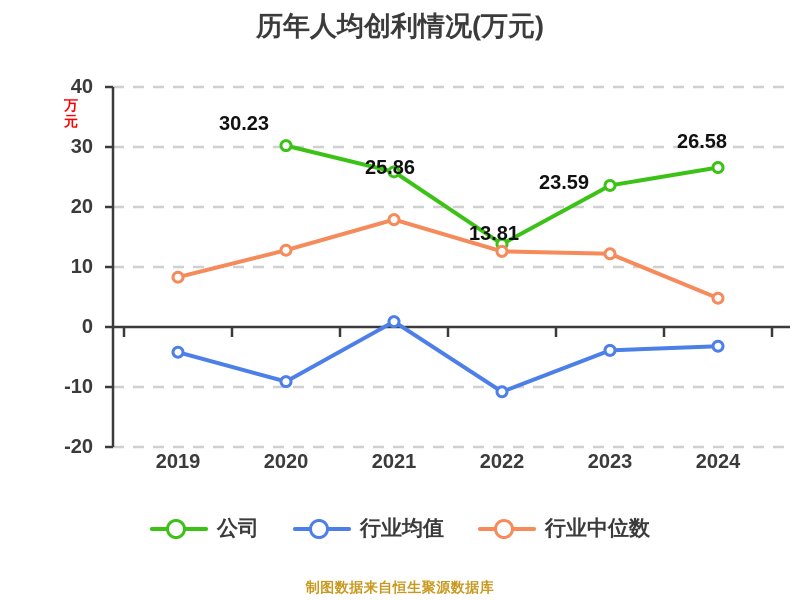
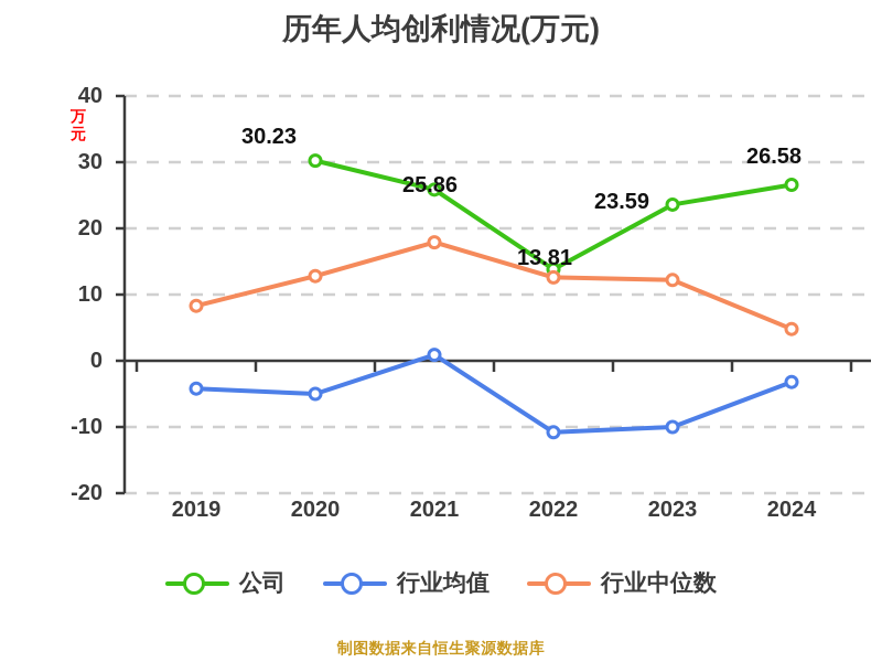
行业均值/2020: -9 -> -5
行业均值/2023: -4 -> -10
